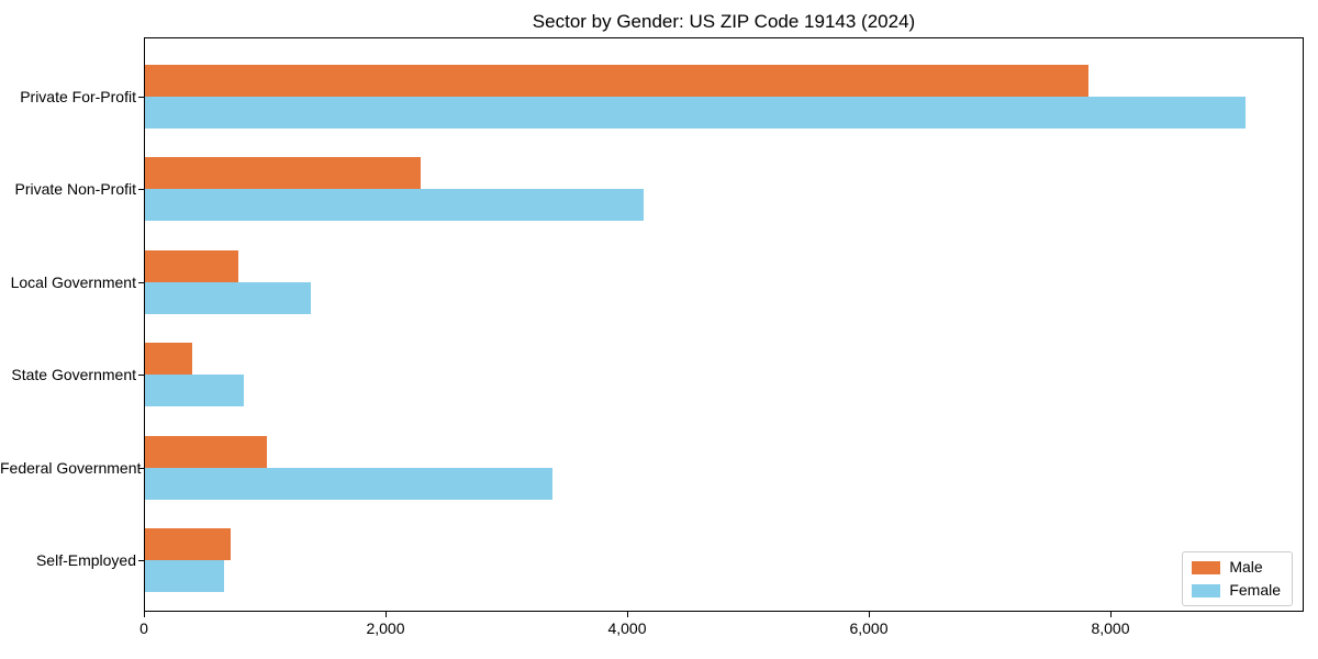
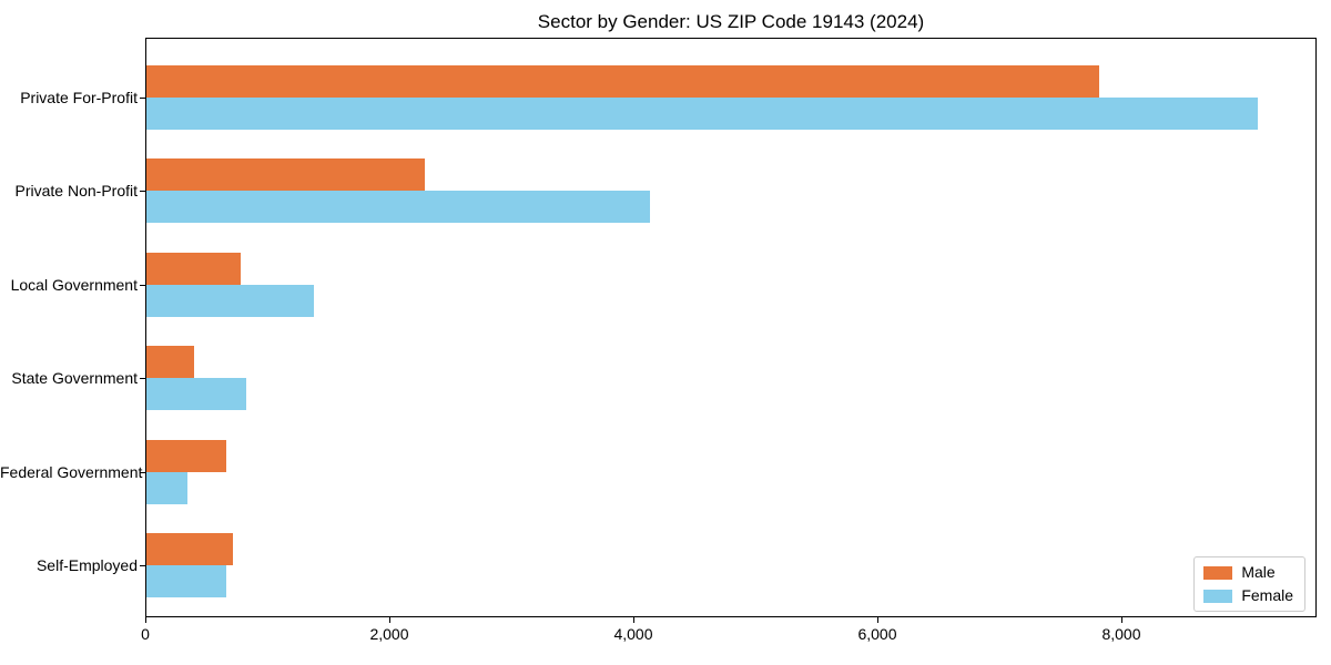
Male/Federal Government: 1010 -> 650
Female/Federal Government: 3370 -> 340
